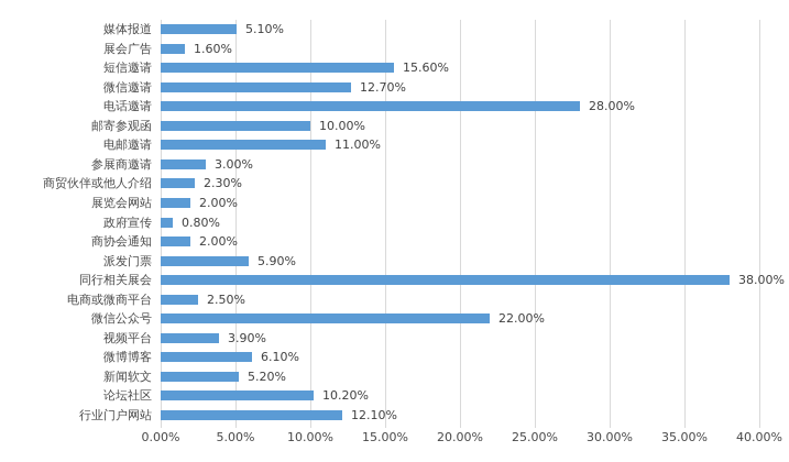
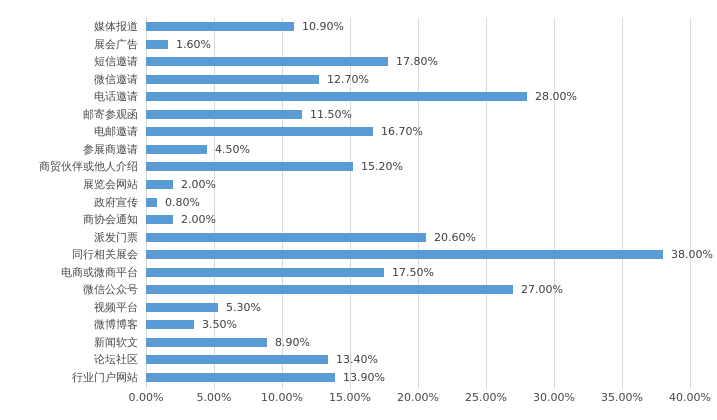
媒体报道: 5.10% -> 10.90%
短信邀请: 15.60% -> 17.80%
邮寄参观函: 10.00% -> 11.50%
电邮邀请: 11.00% -> 16.70%
参展商邀请: 3.00% -> 4.50%
商贸伙伴或他人介绍: 2.30% -> 15.20%
派发门票: 5.90% -> 20.60%
电商或微商平台: 2.50% -> 17.50%
微信公众号: 22.00% -> 27.00%
视频平台: 3.90% -> 5.30%
微博博客: 6.10% -> 3.50%
新闻软文: 5.20% -> 8.90%
论坛社区: 10.20% -> 13.40%
行业门户网站: 12.10% -> 13.90%
